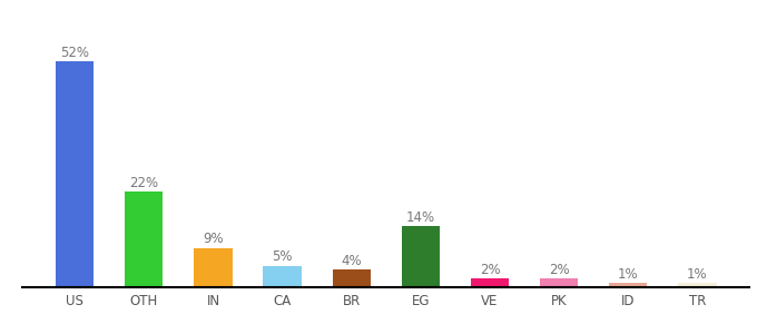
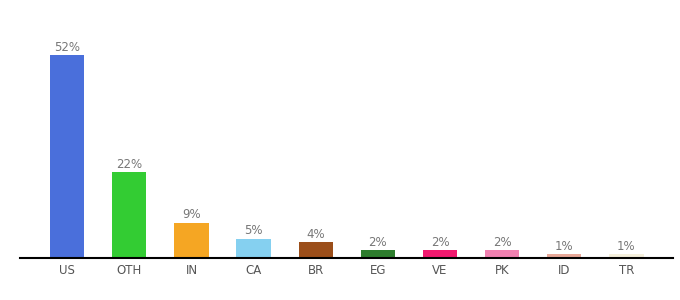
EG: 14% -> 2%
